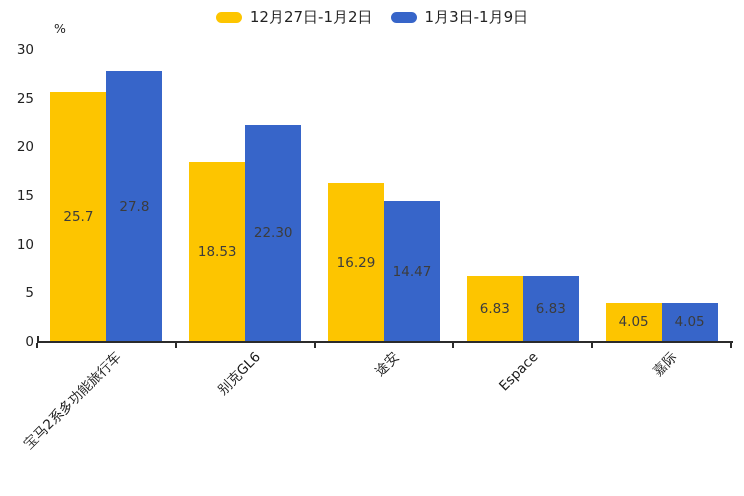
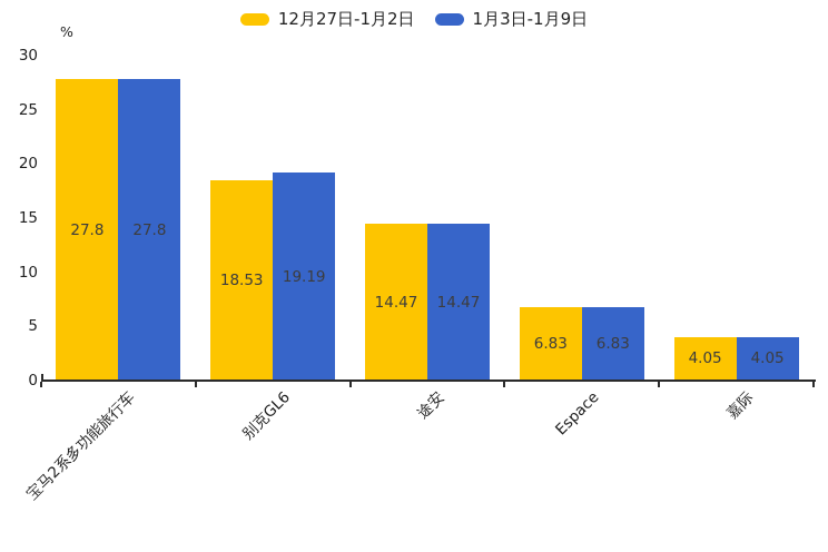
12月27日-1月2日/宝马2系多功能旅行车: 25.7 -> 27.8
1月3日-1月9日/别克GL6: 22.30 -> 19.19
12月27日-1月2日/途安: 16.29 -> 14.47
